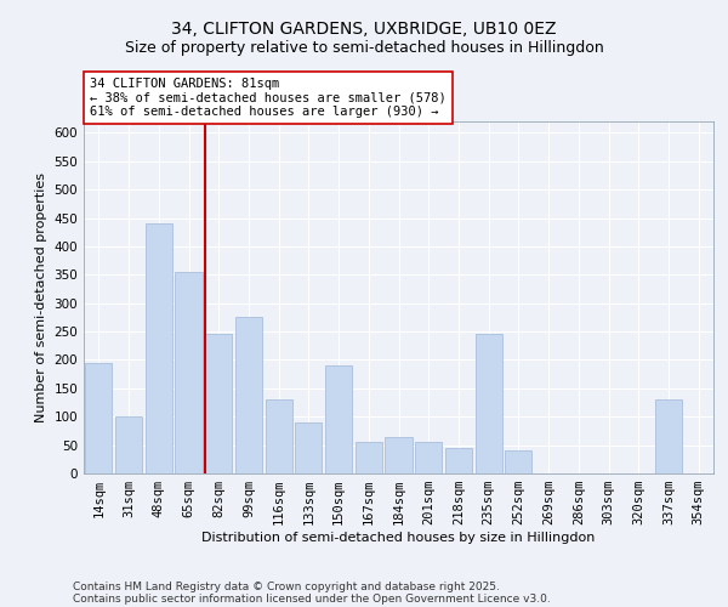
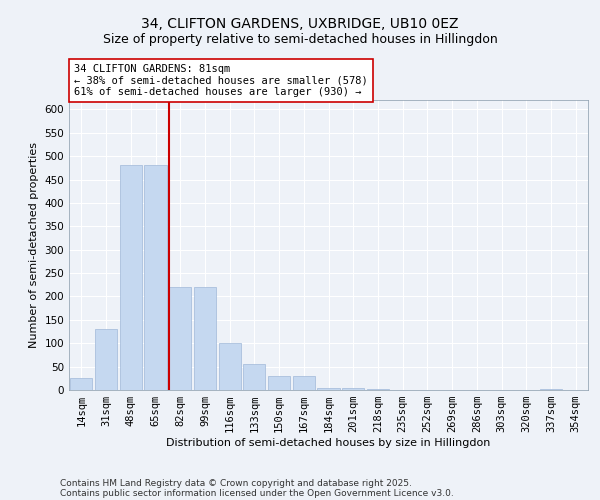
14sqm: 195 -> 25
31sqm: 100 -> 130
48sqm: 440 -> 480
65sqm: 355 -> 480
82sqm: 245 -> 220
99sqm: 275 -> 220
116sqm: 130 -> 100
133sqm: 90 -> 55
150sqm: 190 -> 30
167sqm: 55 -> 30
184sqm: 65 -> 5
201sqm: 55 -> 5
218sqm: 45 -> 2
235sqm: 245 -> 1
252sqm: 40 -> 1
337sqm: 130 -> 2
